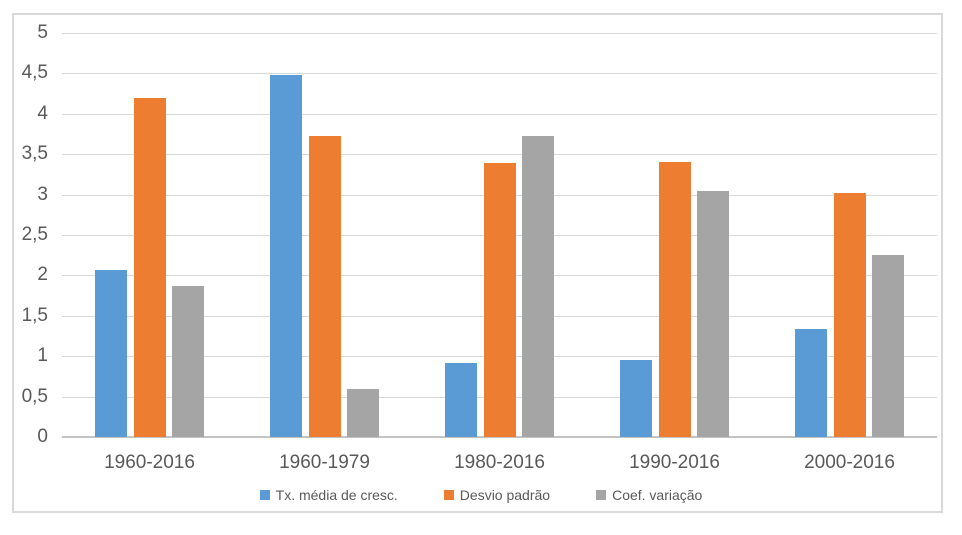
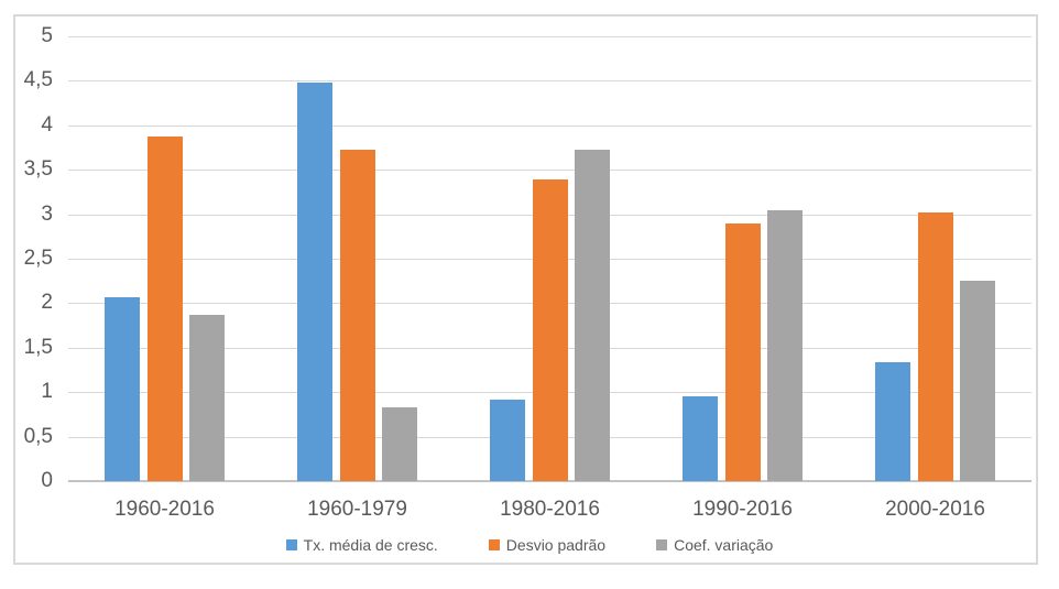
Desvio padrão/1960-2016: 4.2 -> 3.9
Coef. variação/1960-1979: 0.6 -> 0.8
Desvio padrão/1990-2016: 3.4 -> 2.9
